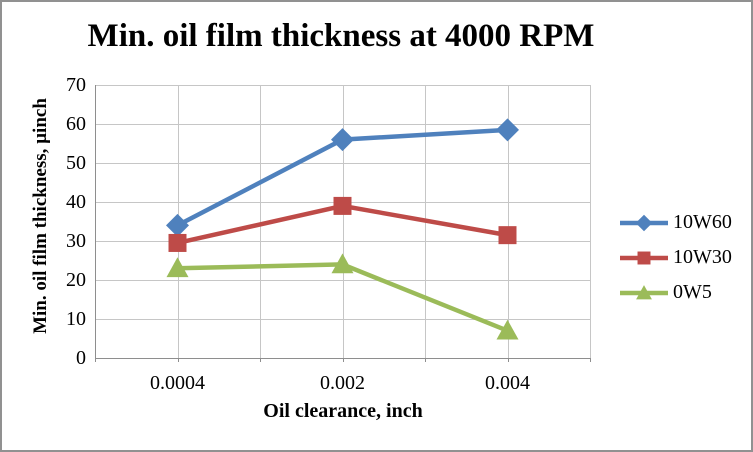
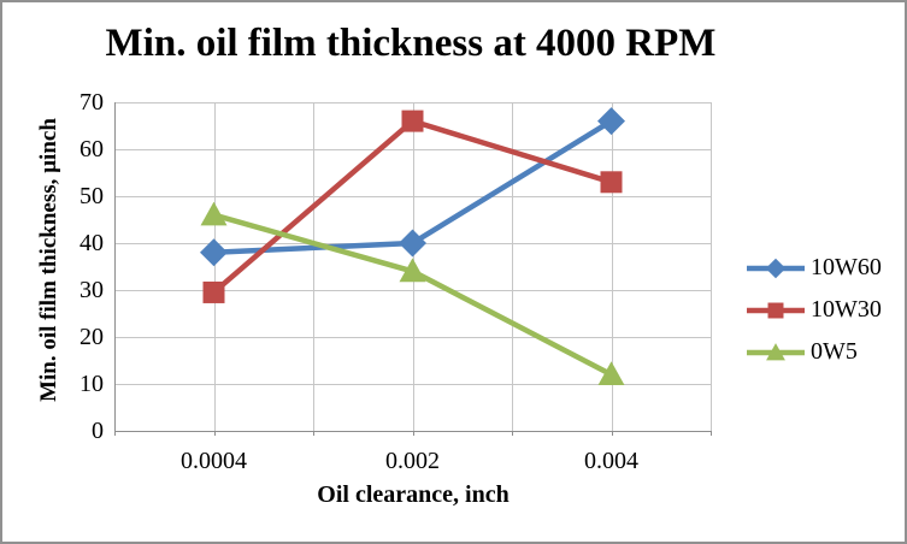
10W60/0.0004: 34 -> 38
0W5/0.0004: 23 -> 46
10W60/0.002: 56 -> 40
10W30/0.002: 39 -> 66
0W5/0.002: 24 -> 34
10W60/0.004: 58 -> 66
10W30/0.004: 32 -> 53
0W5/0.004: 7 -> 12
